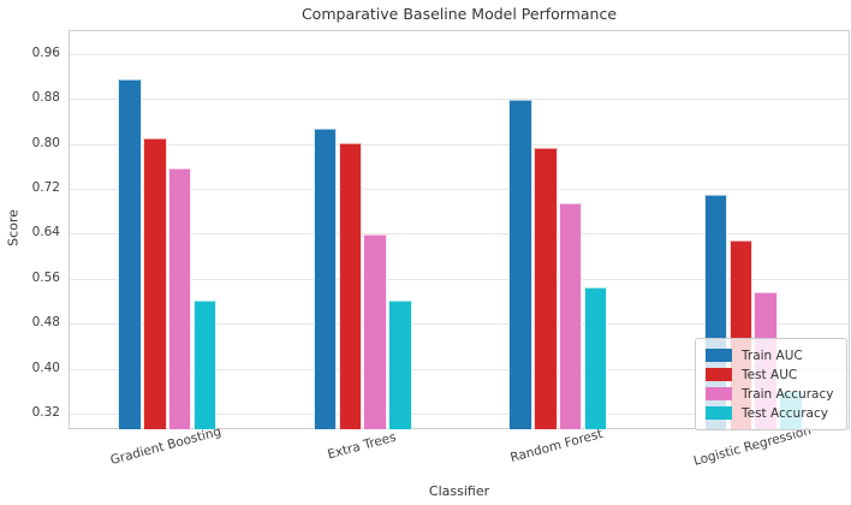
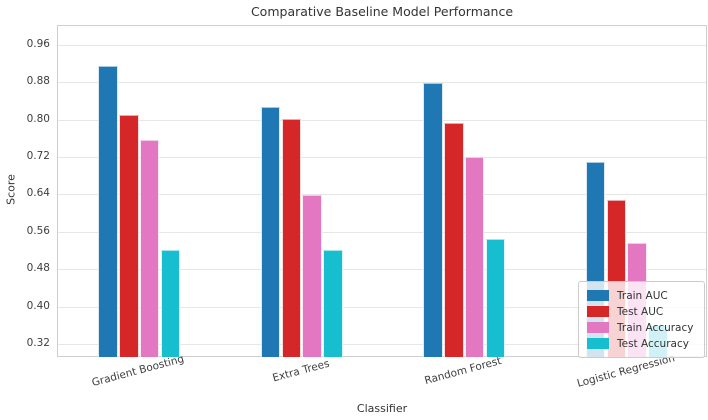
Train Accuracy/Random Forest: 0.69 -> 0.72
